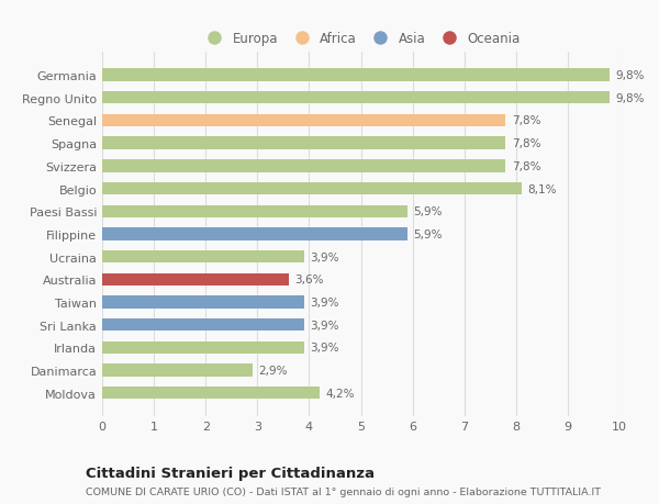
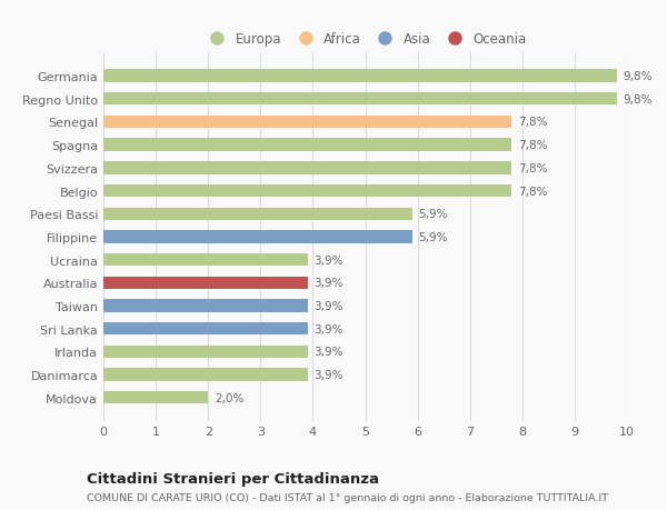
Belgio: 8,1% -> 7,8%
Australia: 3,6% -> 3,9%
Danimarca: 2,9% -> 3,9%
Moldova: 4,2% -> 2,0%
